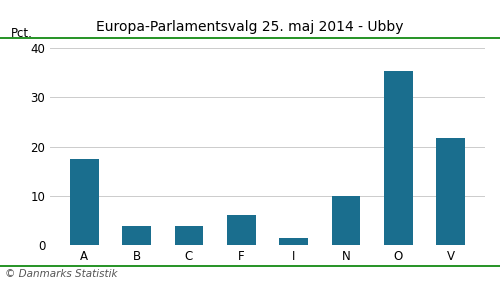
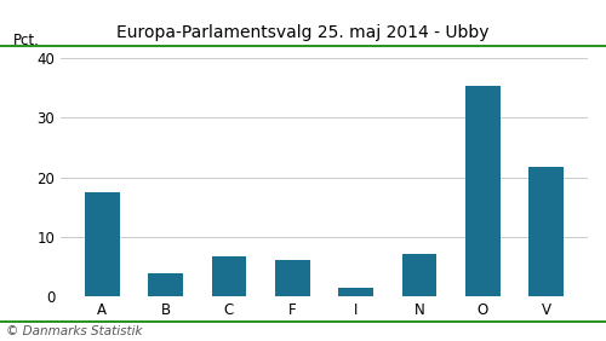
C: 4.0 -> 6.8
N: 10.0 -> 7.2
